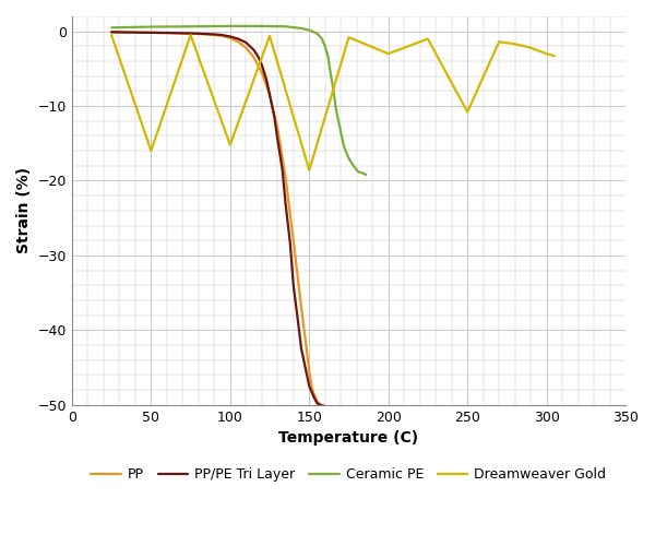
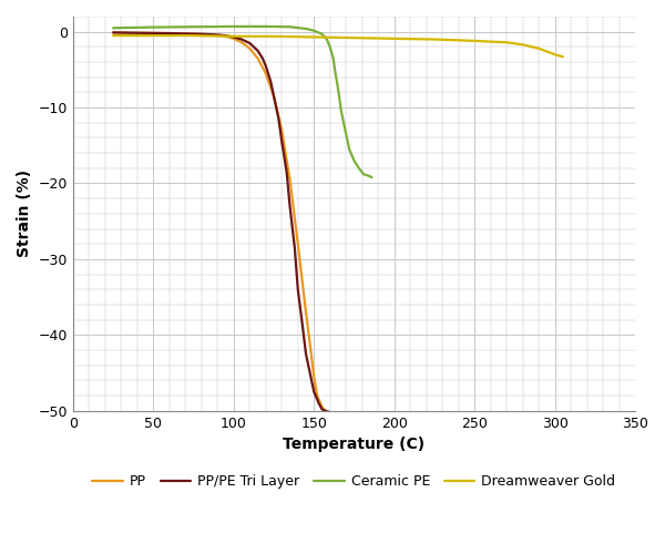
Dreamweaver Gold/50: -16.0 -> -0.5
Dreamweaver Gold/100: -15.2 -> -0.6
Dreamweaver Gold/150: -18.6 -> -0.7
Dreamweaver Gold/200: -3.0 -> -0.9
Dreamweaver Gold/250: -10.8 -> -1.2
